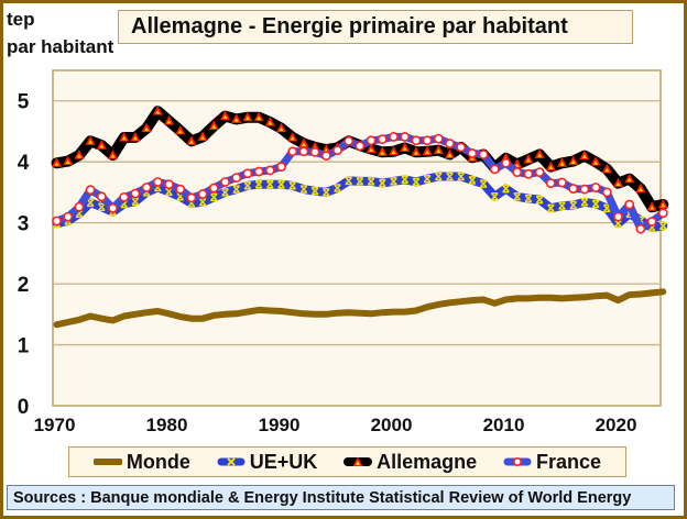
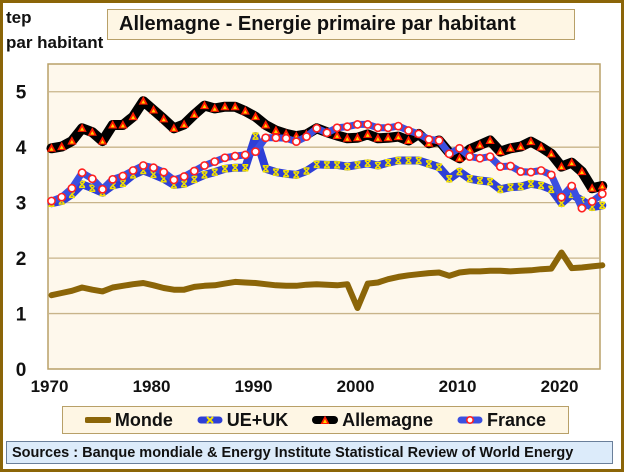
UE+UK/1990: 3.6 -> 4.2
Monde/2000: 1.5 -> 1.1
Allemagne/2010: 4.1 -> 3.8
Monde/2020: 1.7 -> 2.1
